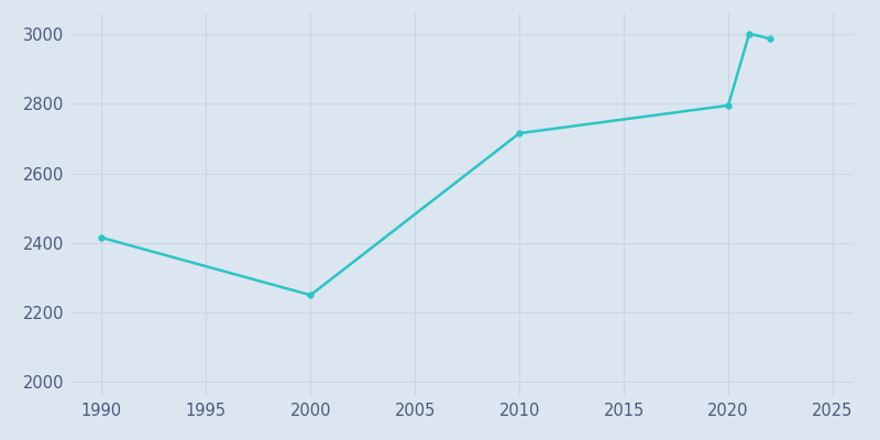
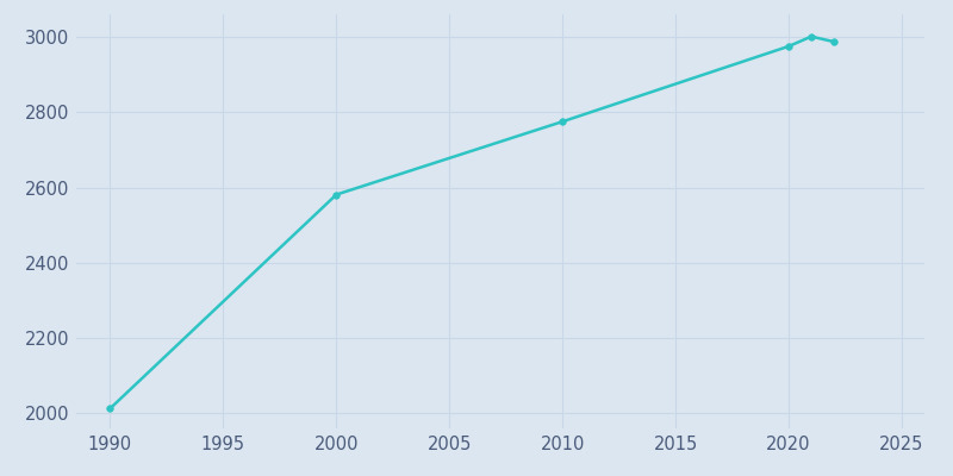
1990: 2415 -> 2013
2000: 2250 -> 2581
2010: 2715 -> 2775
2020: 2795 -> 2975
